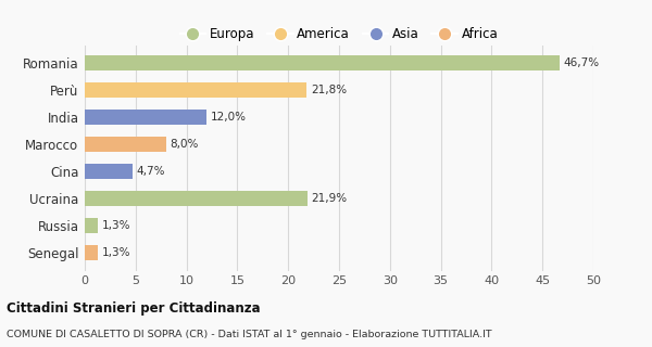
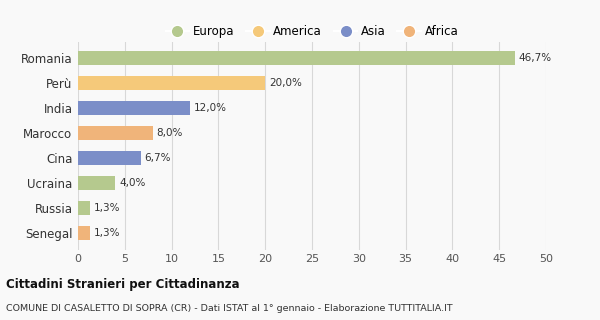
Perù: 21,8% -> 20,0%
Cina: 4,7% -> 6,7%
Ucraina: 21,9% -> 4,0%
